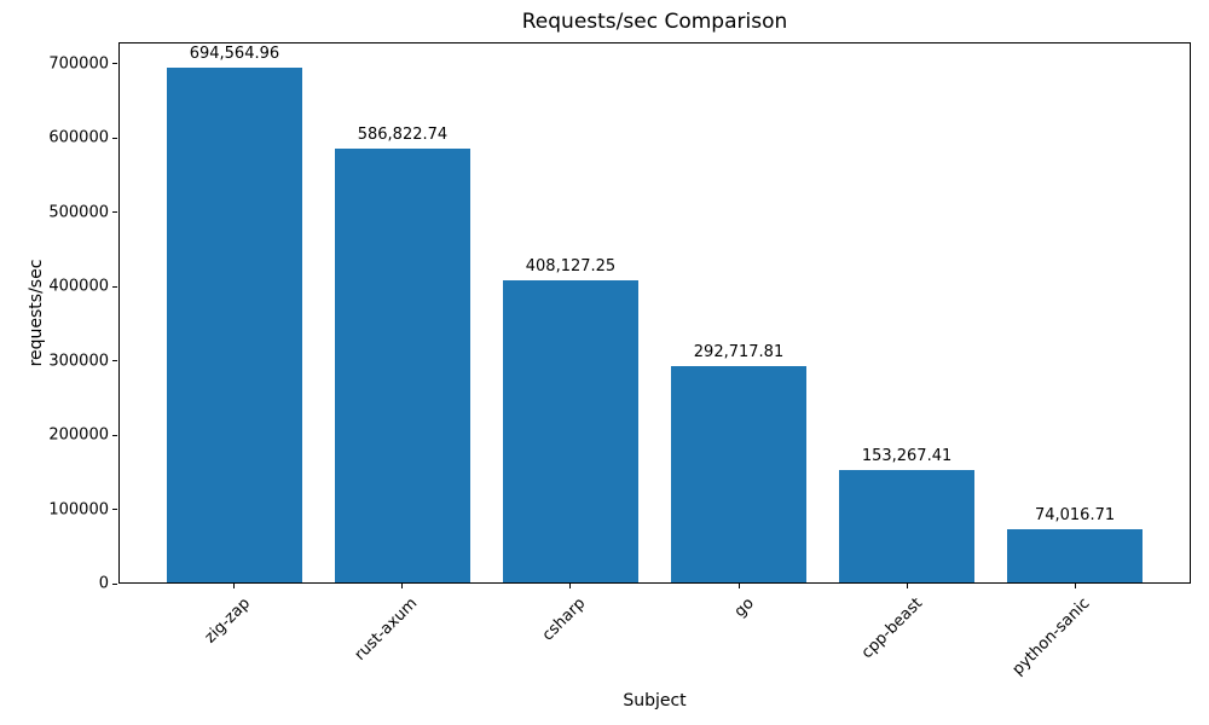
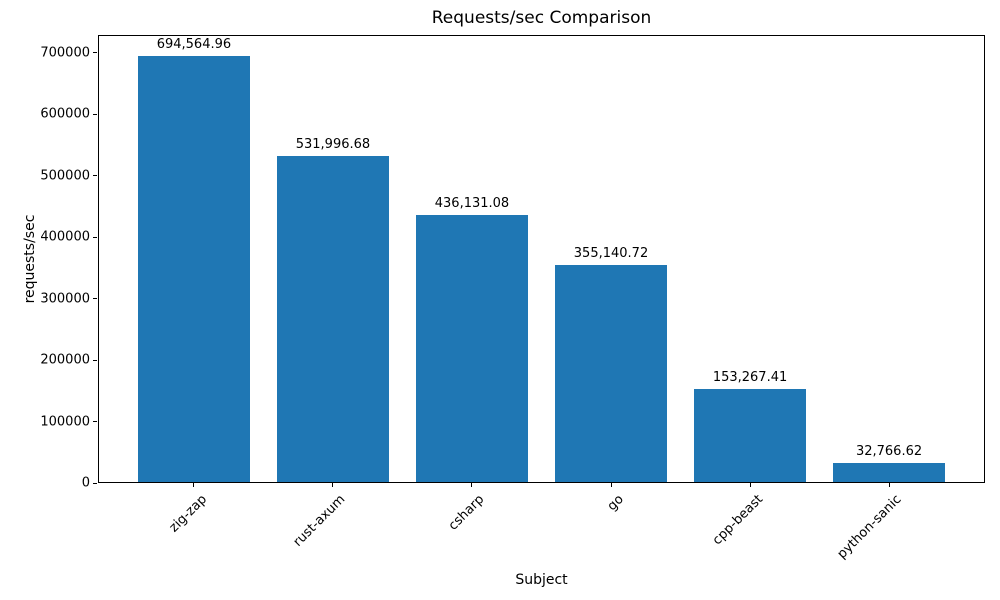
rust-axum: 586,822.74 -> 531,996.68
csharp: 408,127.25 -> 436,131.08
go: 292,717.81 -> 355,140.72
python-sanic: 74,016.71 -> 32,766.62
